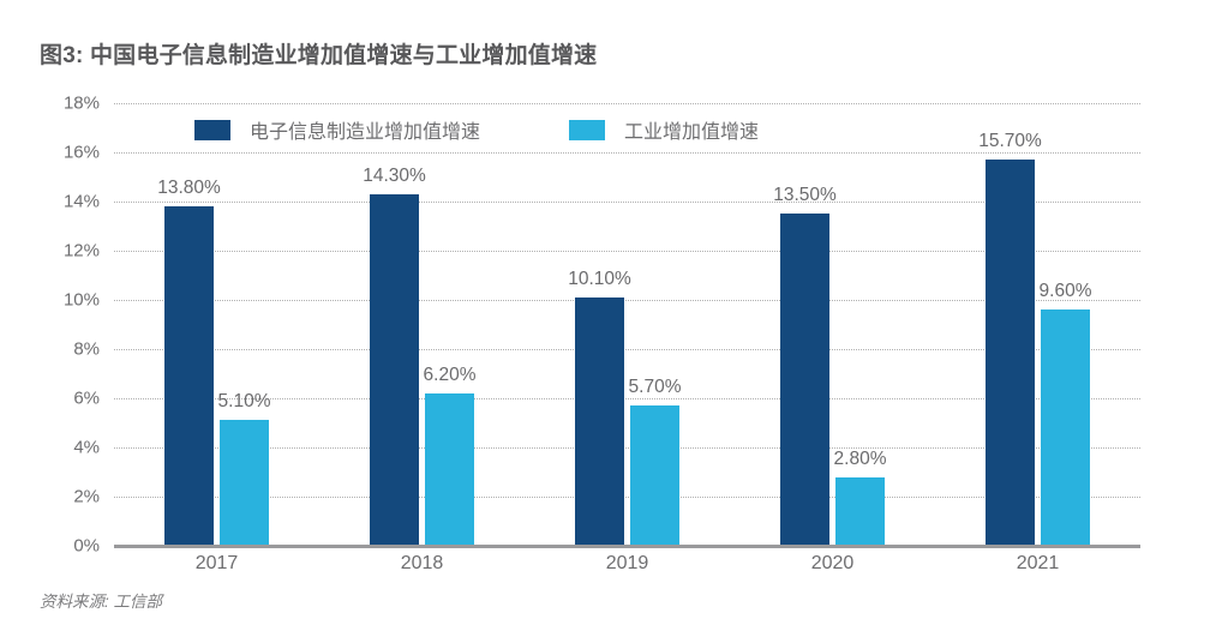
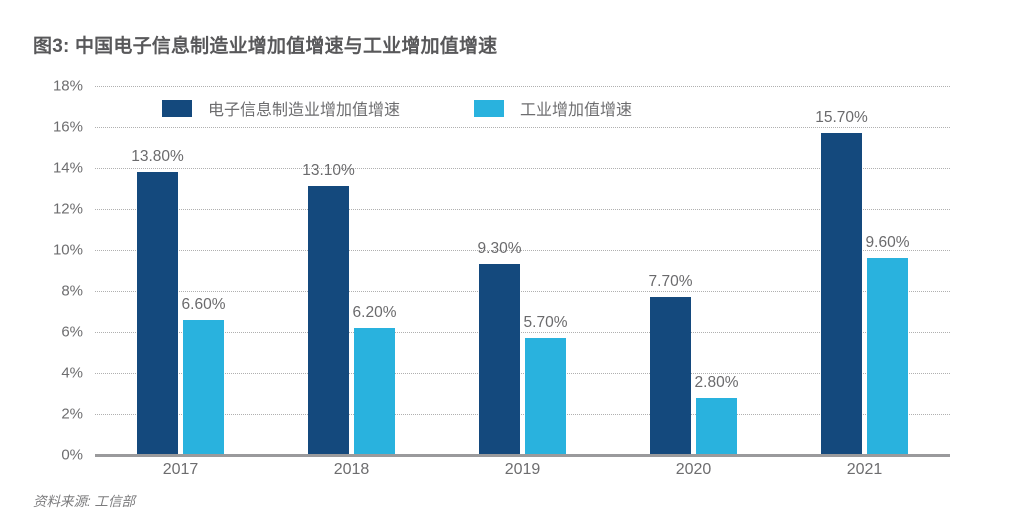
工业增加值增速/2017: 5.10% -> 6.60%
电子信息制造业增加值增速/2018: 14.30% -> 13.10%
电子信息制造业增加值增速/2019: 10.10% -> 9.30%
电子信息制造业增加值增速/2020: 13.50% -> 7.70%
